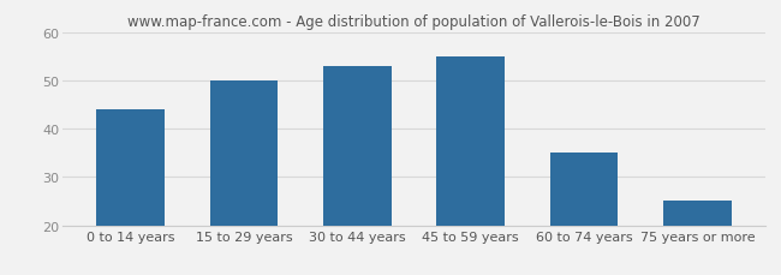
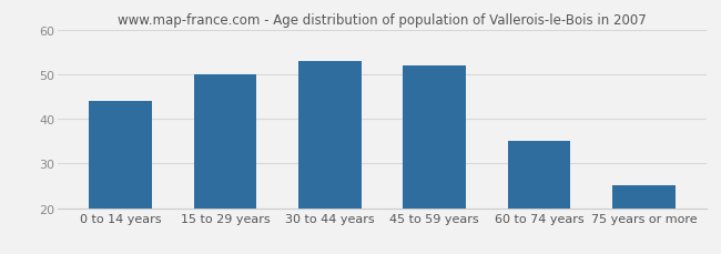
45 to 59 years: 55 -> 52
